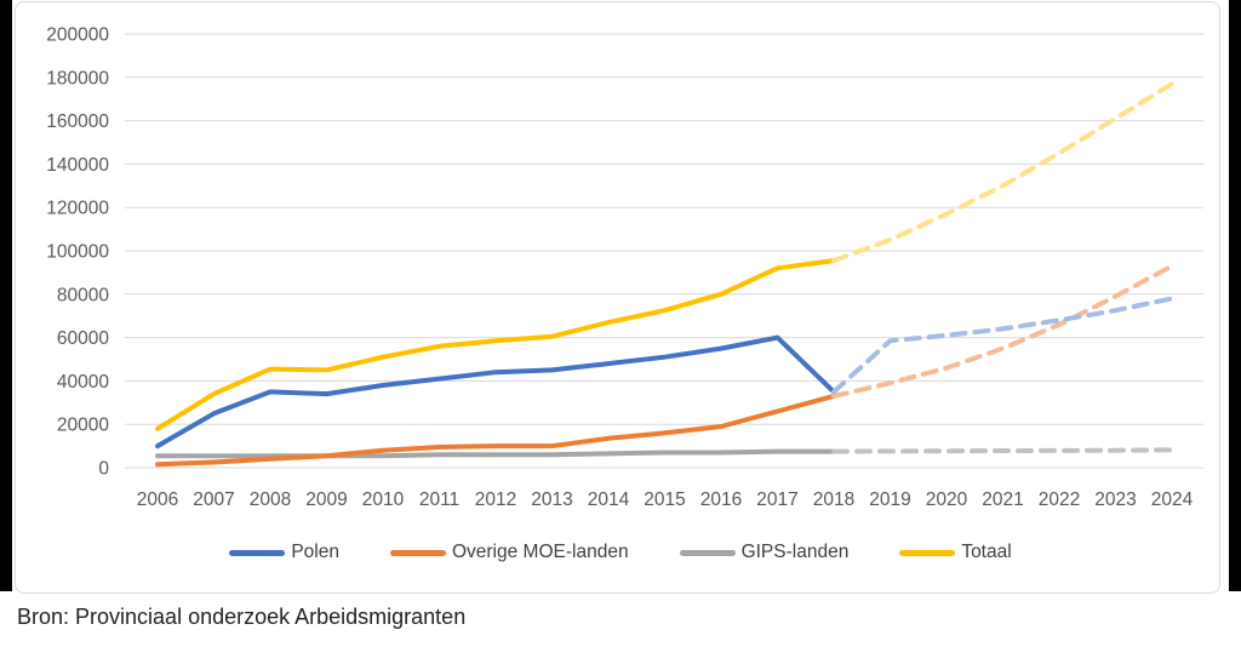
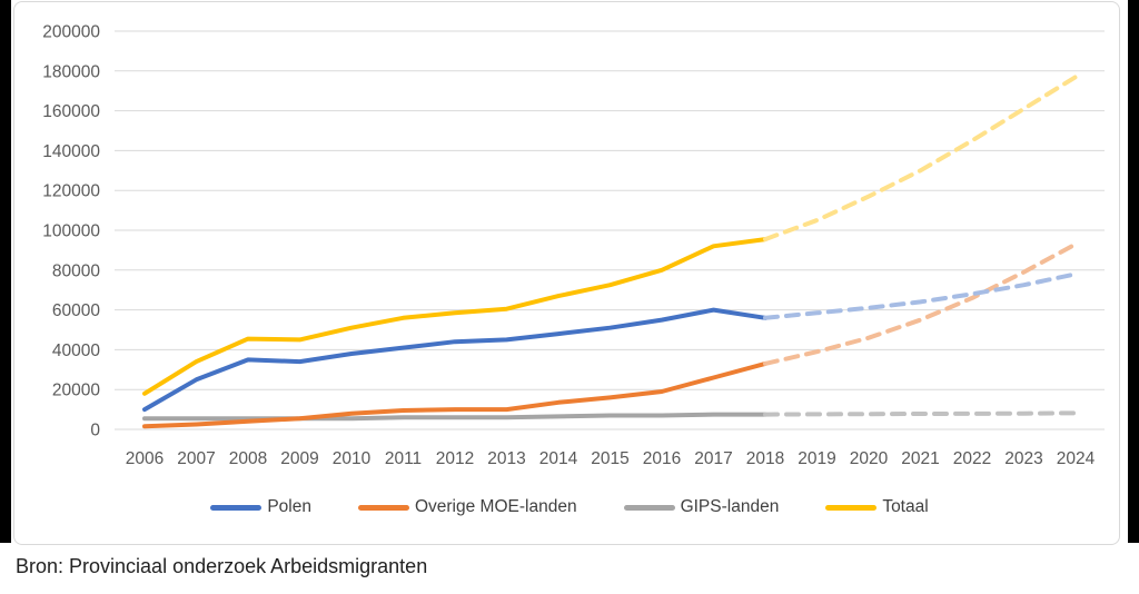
Polen/2018: 35000 -> 56000
